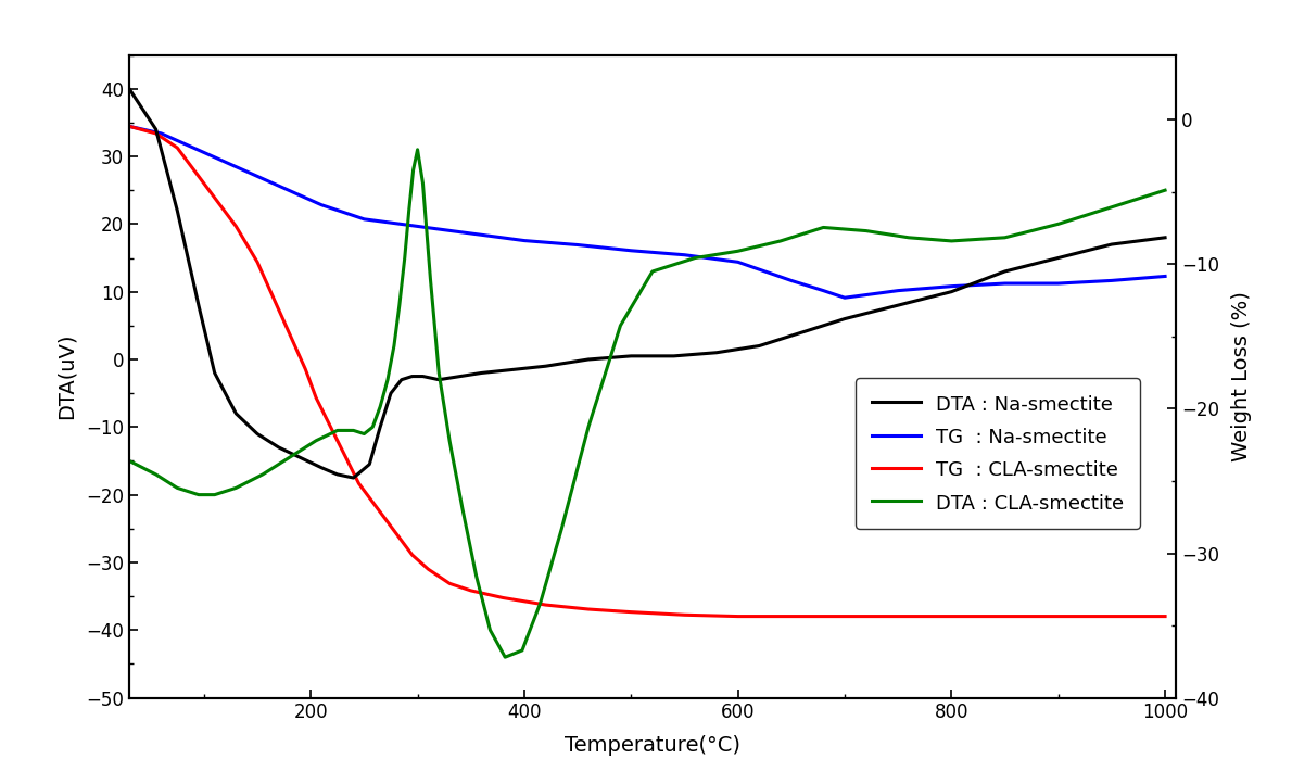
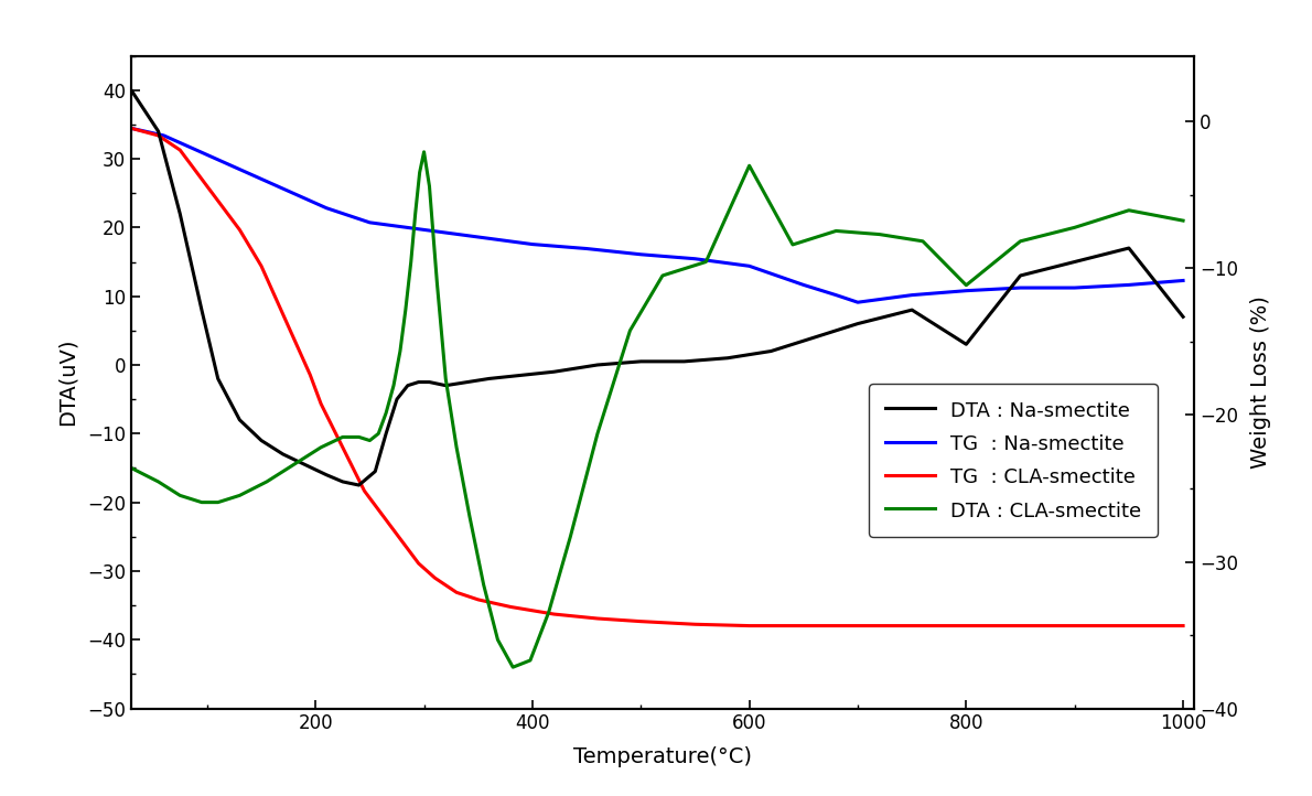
DTA : CLA-smectite/600: 16.0 -> 29.0
DTA : Na-smectite/800: 10.0 -> 3.0
DTA : CLA-smectite/800: 17.5 -> 11.6
DTA : Na-smectite/1000: 18.0 -> 7.0
DTA : CLA-smectite/1000: 25.0 -> 21.0
